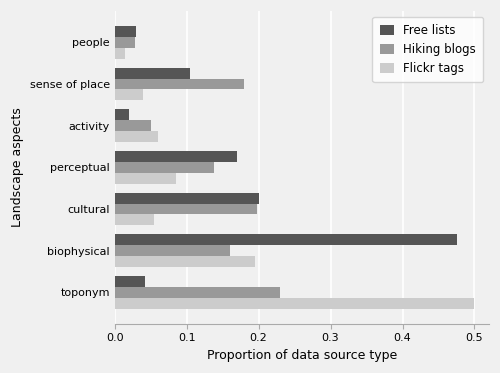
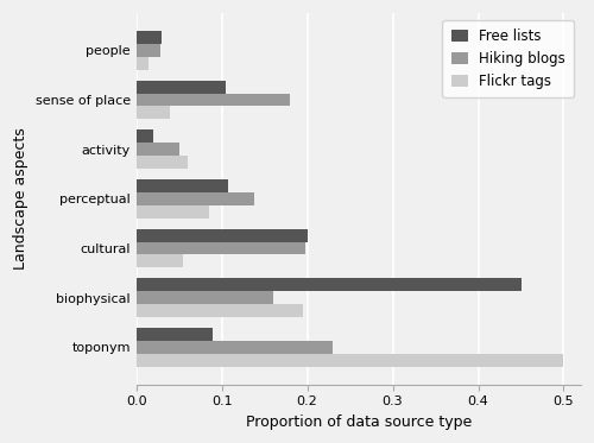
Free lists/perceptual: 0.170 -> 0.108
Free lists/biophysical: 0.476 -> 0.450
Free lists/toponym: 0.042 -> 0.090
